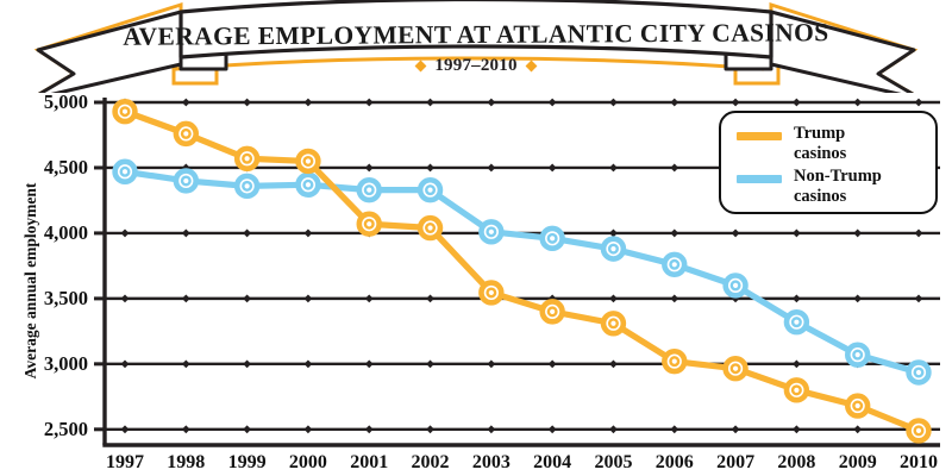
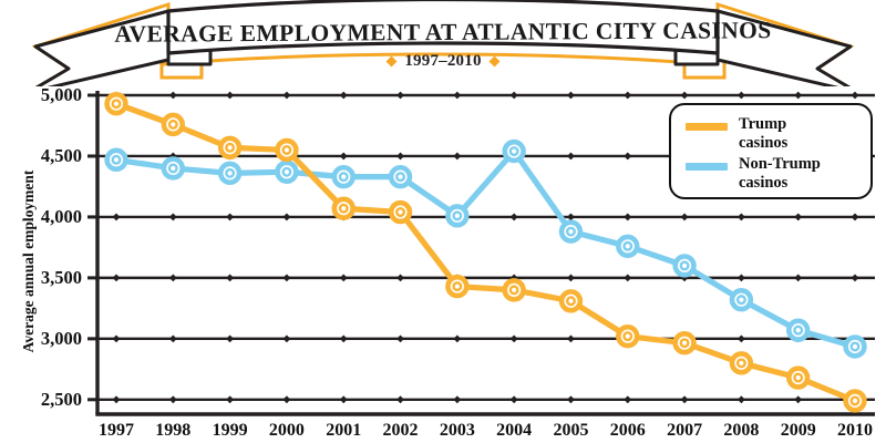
Trump casinos/2003: 3540 -> 3430
Non-Trump casinos/2004: 3960 -> 4540
